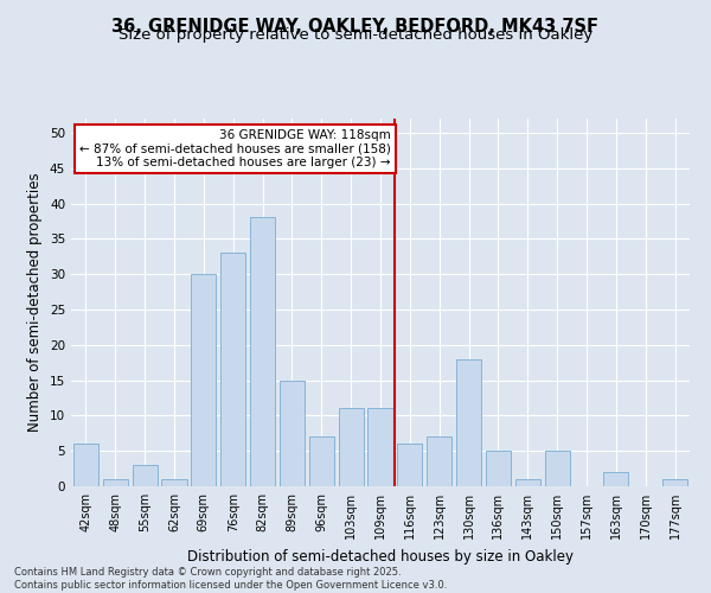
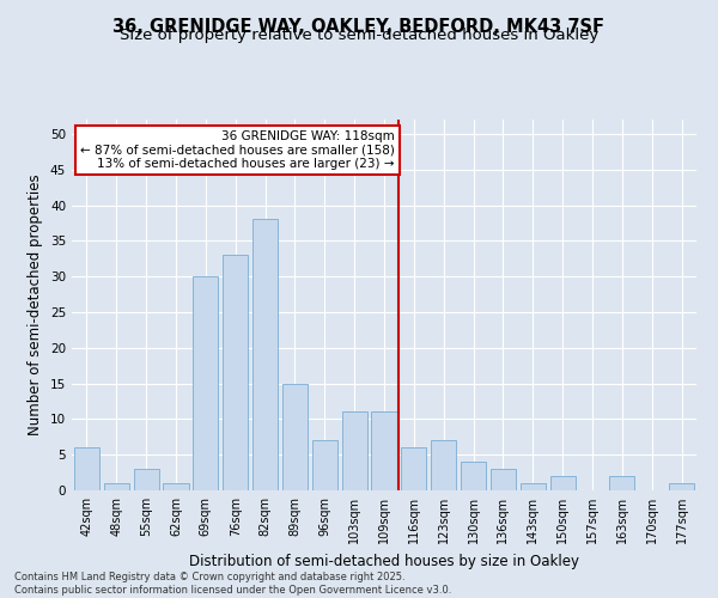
130sqm: 18 -> 4
136sqm: 5 -> 3
150sqm: 5 -> 2
